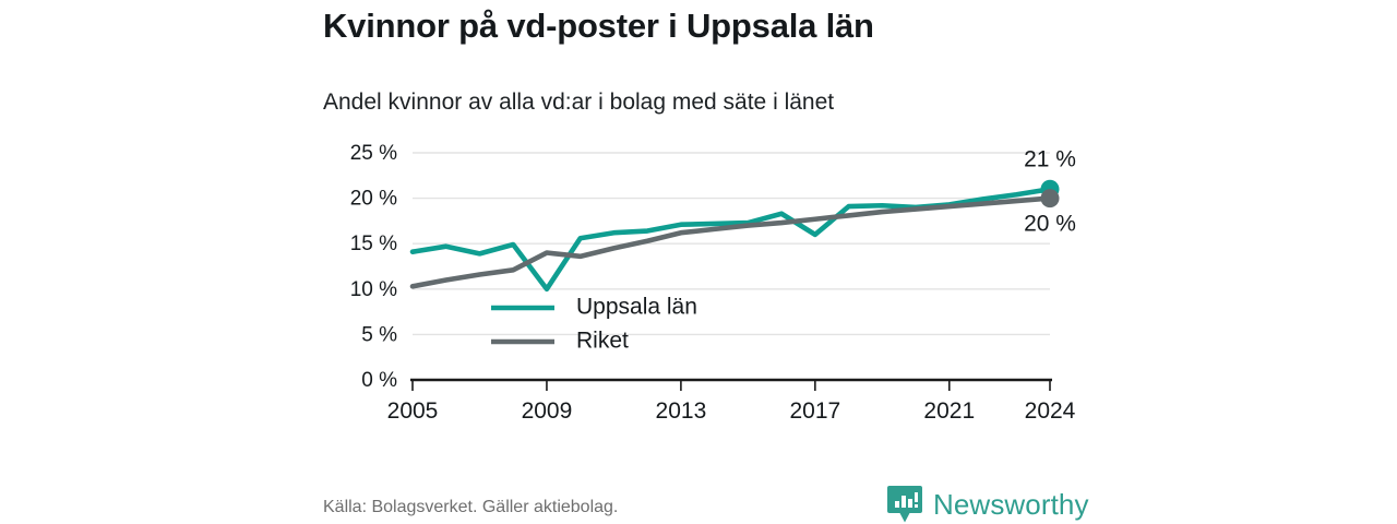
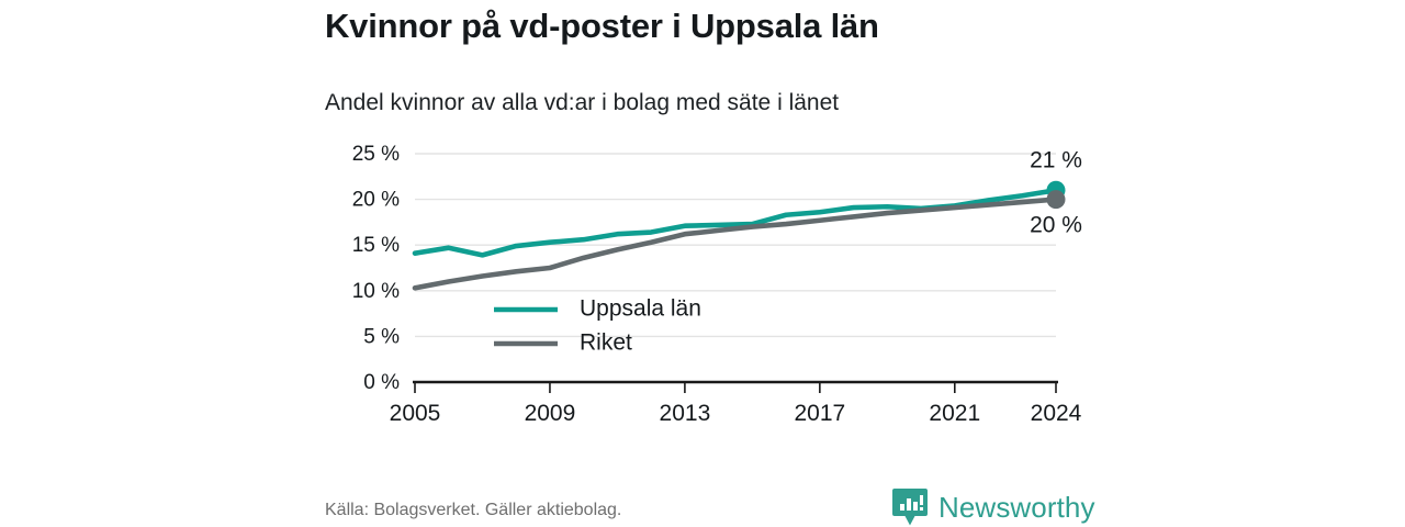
Uppsala län/2009: 10% -> 15%
Riket/2009: 14% -> 12%
Uppsala län/2017: 16% -> 19%
